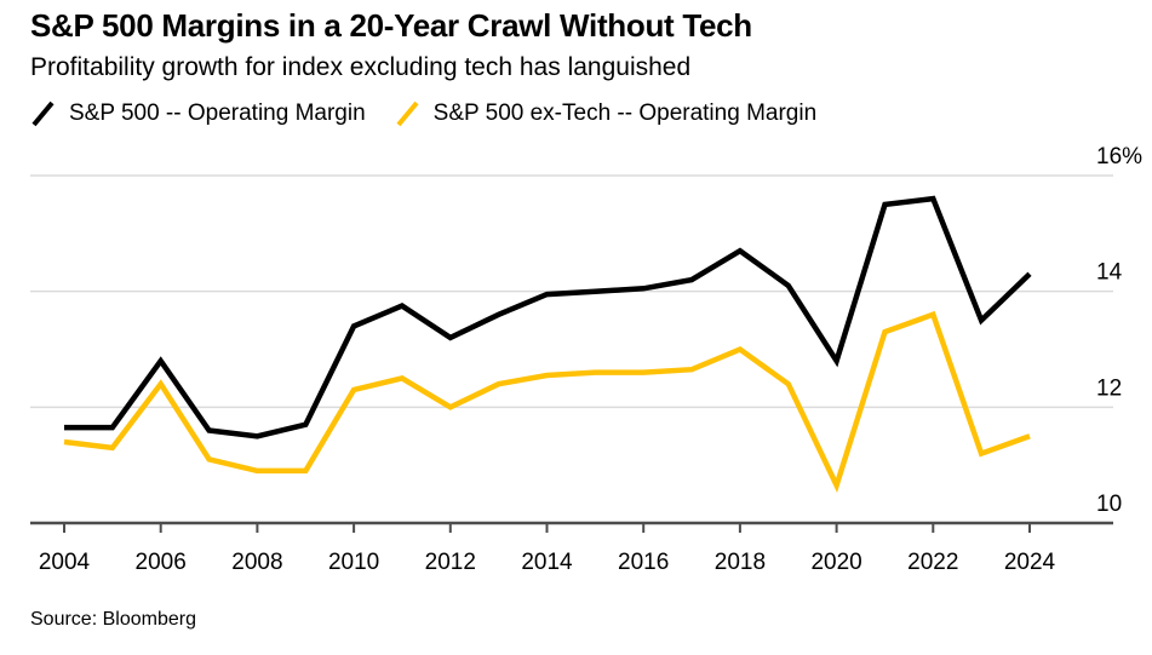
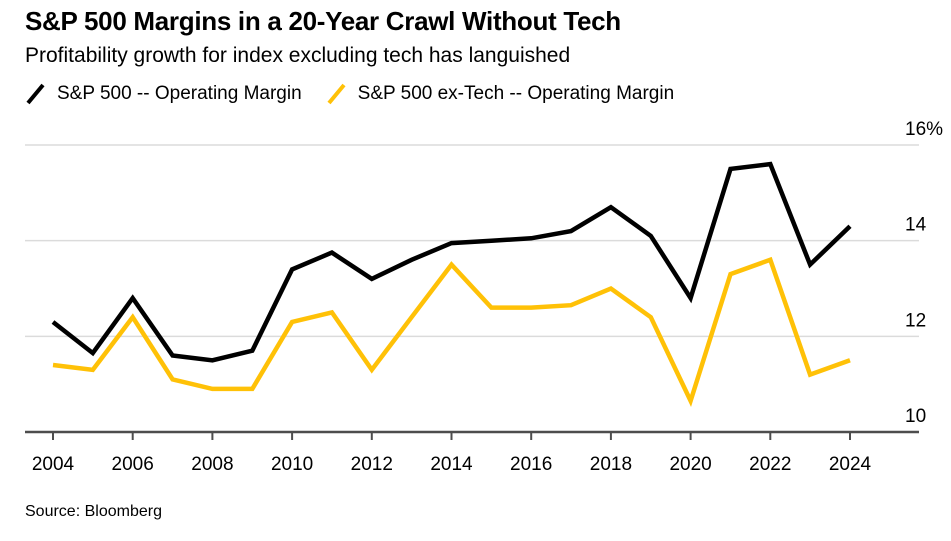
S&P 500 -- Operating Margin/2004: 11.7% -> 12.3%
S&P 500 ex-Tech -- Operating Margin/2012: 12.0% -> 11.3%
S&P 500 ex-Tech -- Operating Margin/2014: 12.6% -> 13.5%
